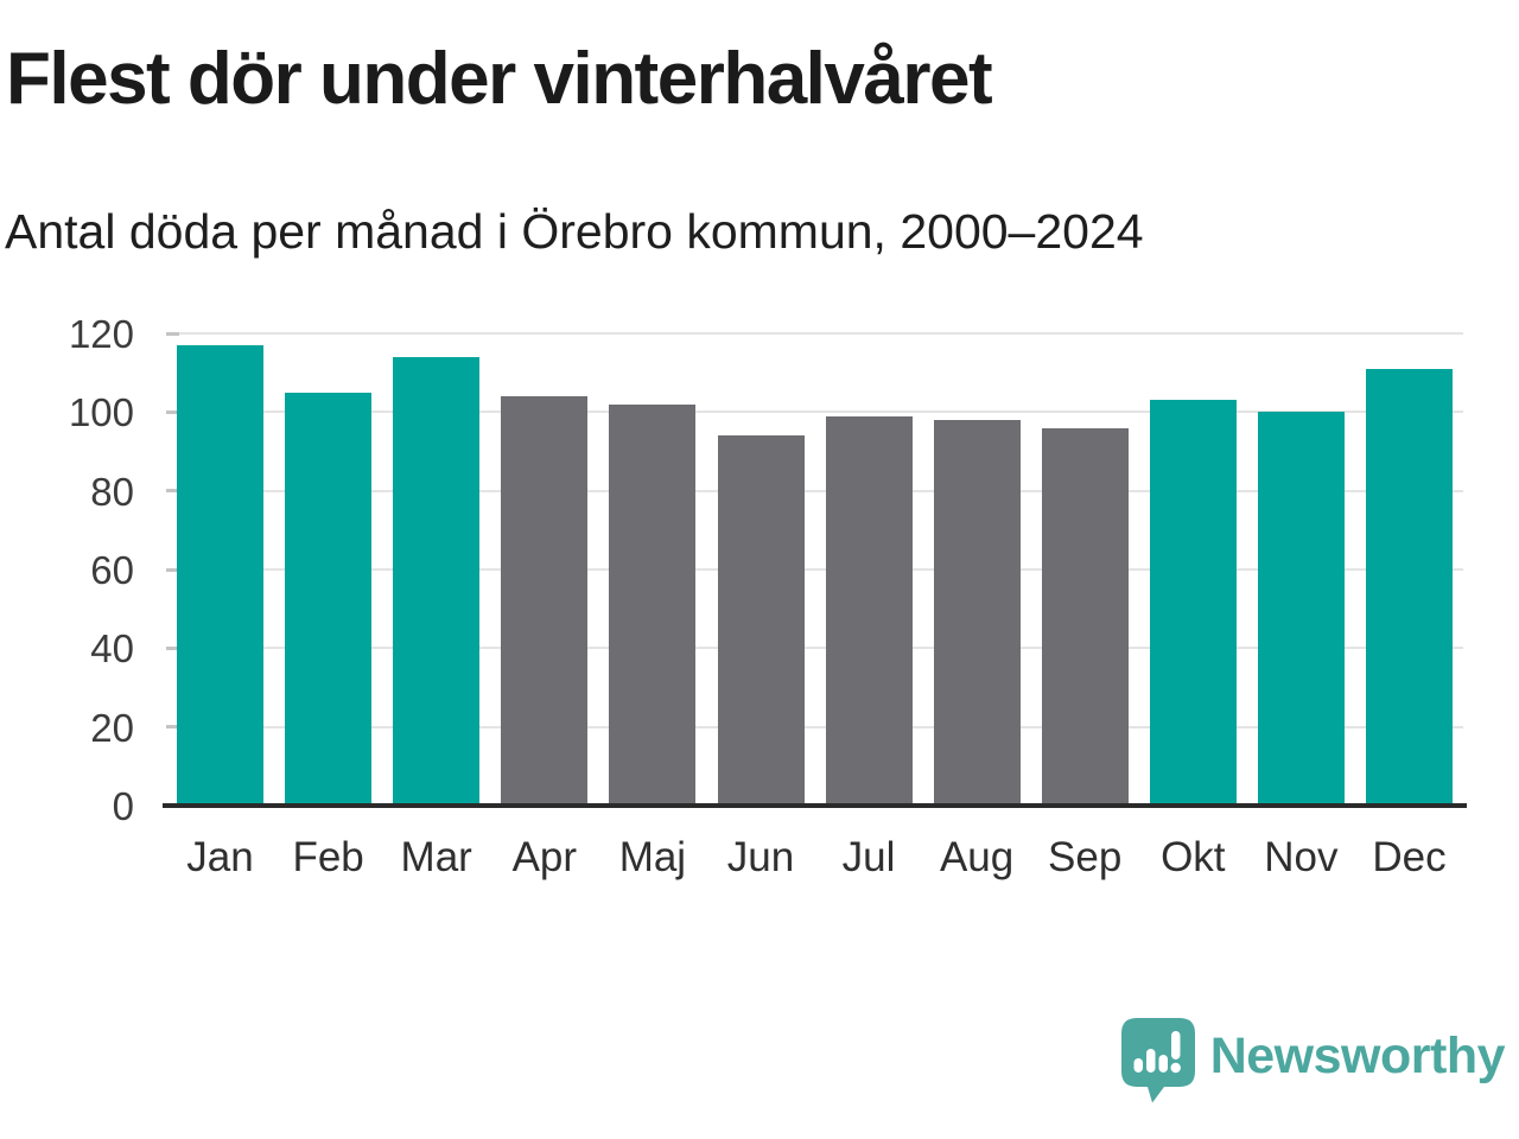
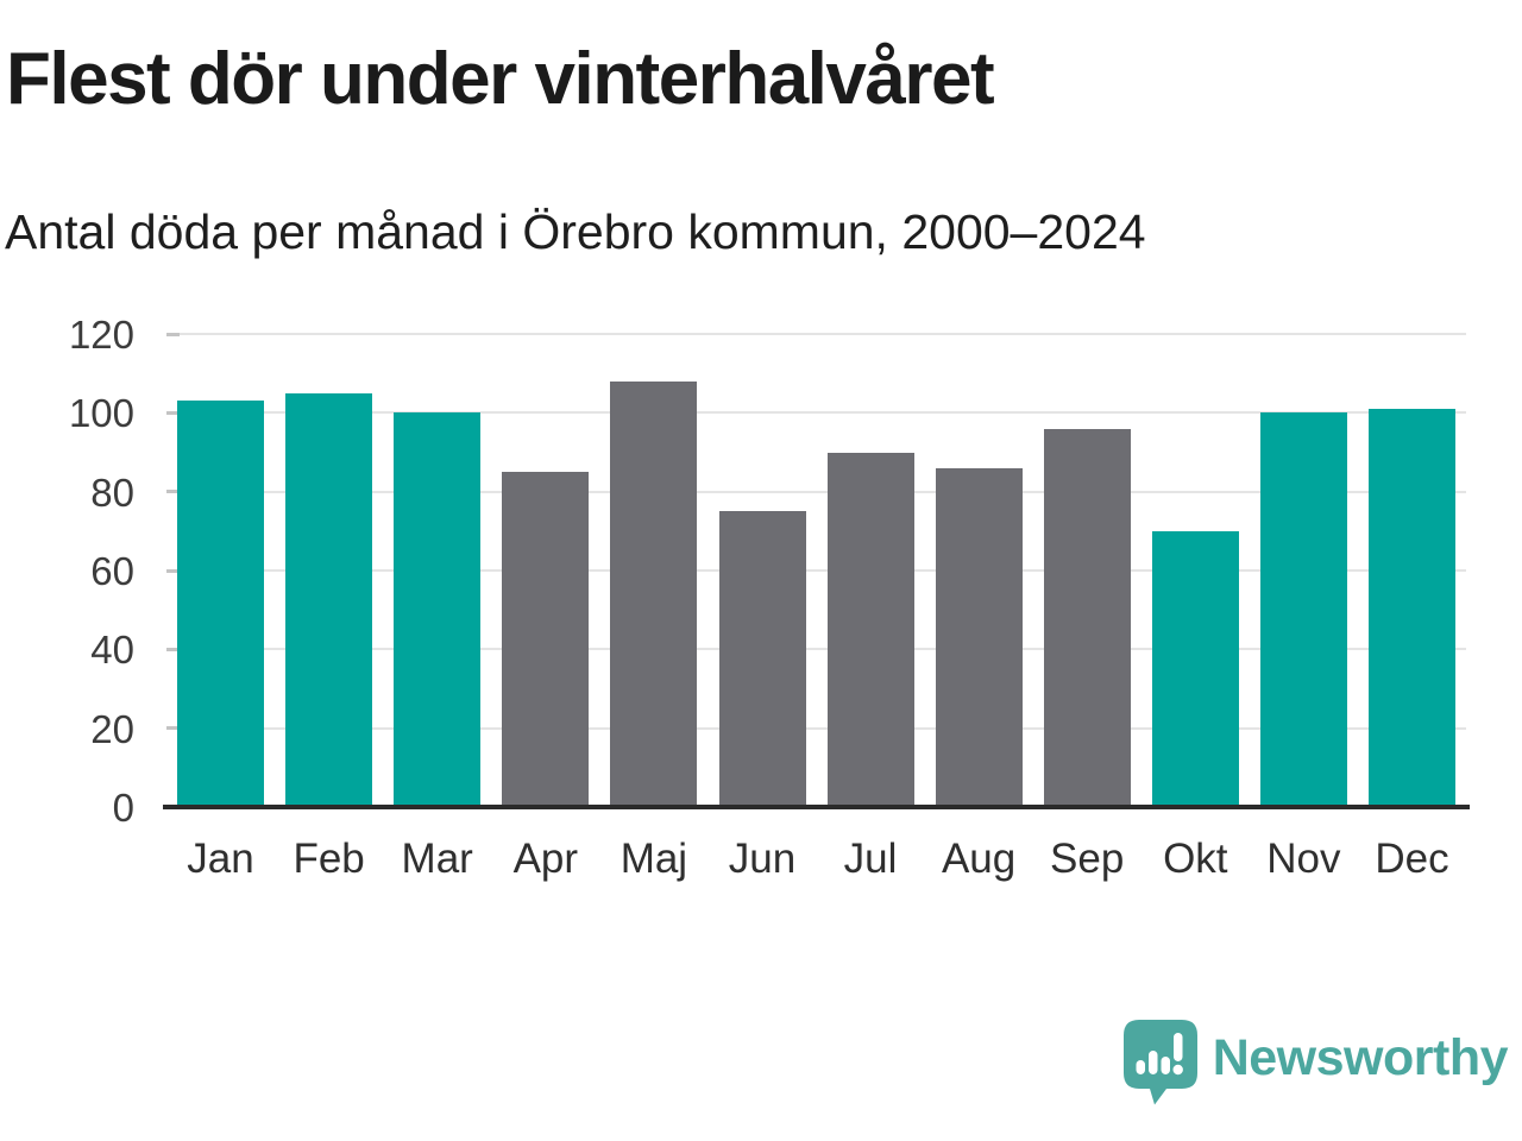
Jan: 117 -> 103
Mar: 114 -> 100
Apr: 104 -> 85
Maj: 102 -> 108
Jun: 94 -> 75
Jul: 99 -> 90
Aug: 98 -> 86
Okt: 103 -> 70
Dec: 111 -> 101
